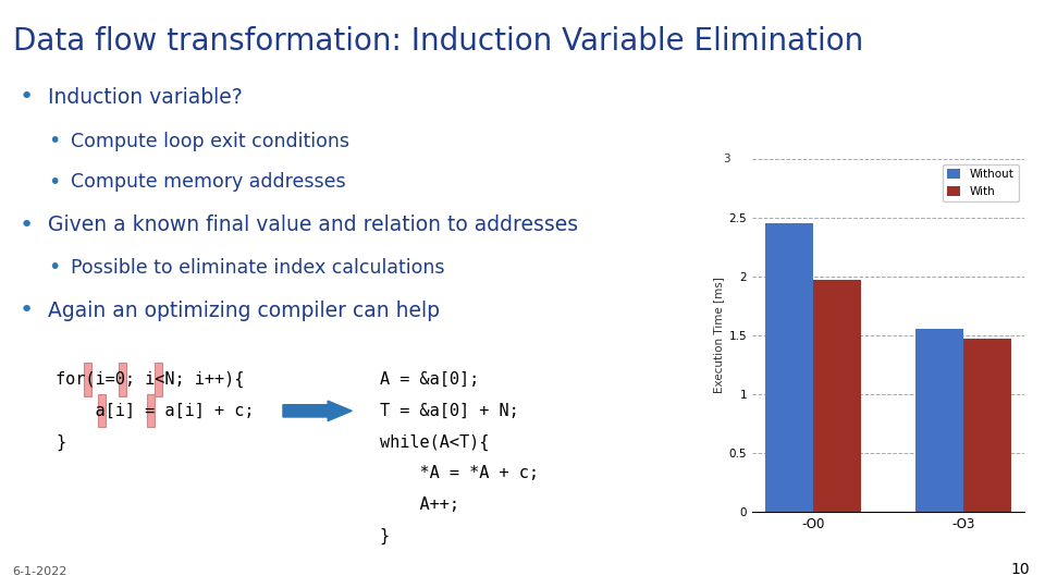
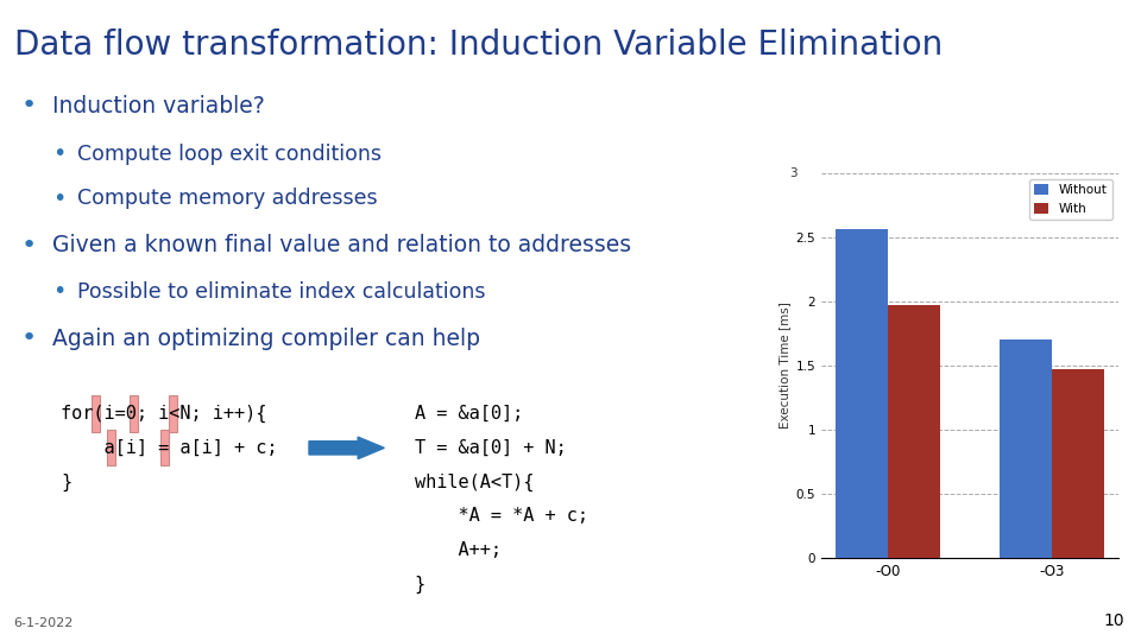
Without/-O0: 2.45 -> 2.56
Without/-O3: 1.55 -> 1.70
